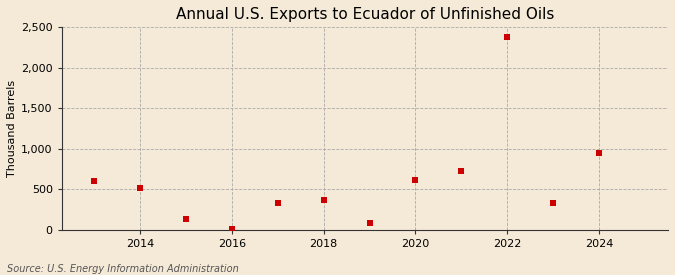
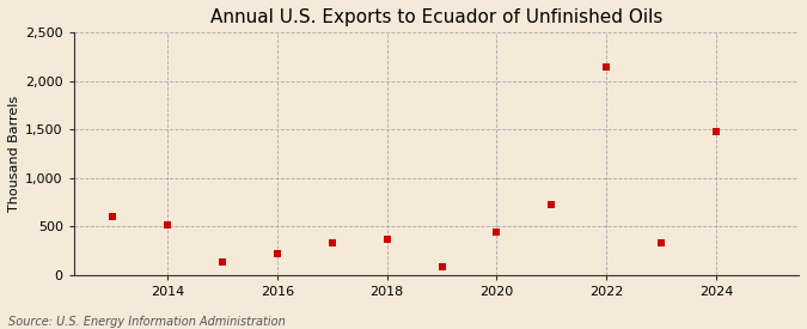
2016: 10 -> 220
2020: 620 -> 440
2022: 2,380 -> 2,140
2024: 950 -> 1,480
